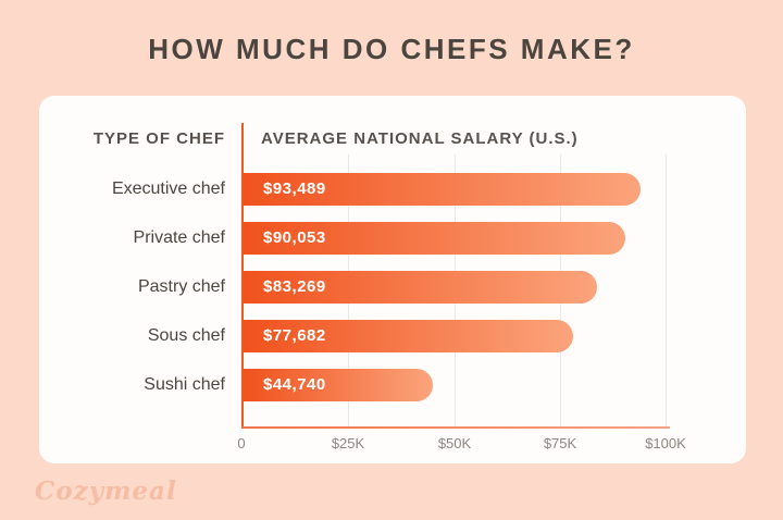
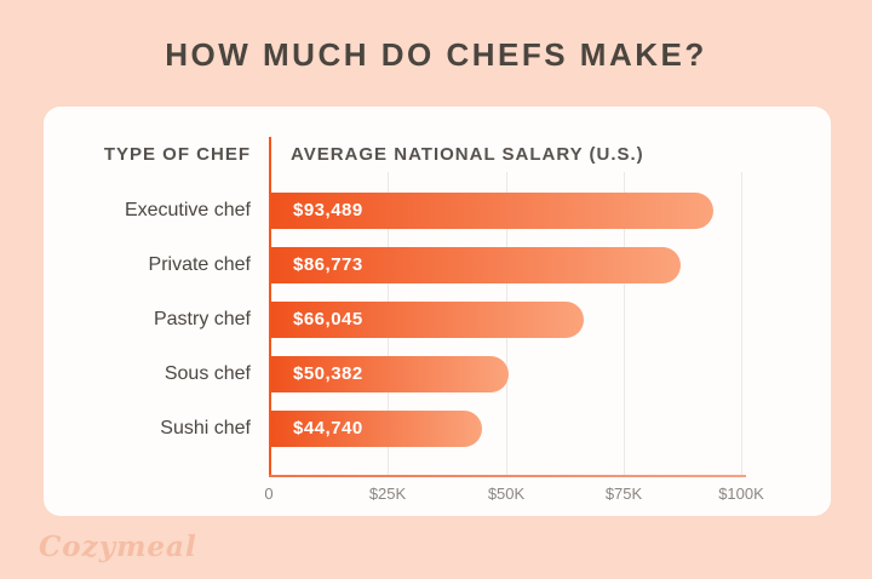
Private chef: $90,053 -> $86,773
Pastry chef: $83,269 -> $66,045
Sous chef: $77,682 -> $50,382
